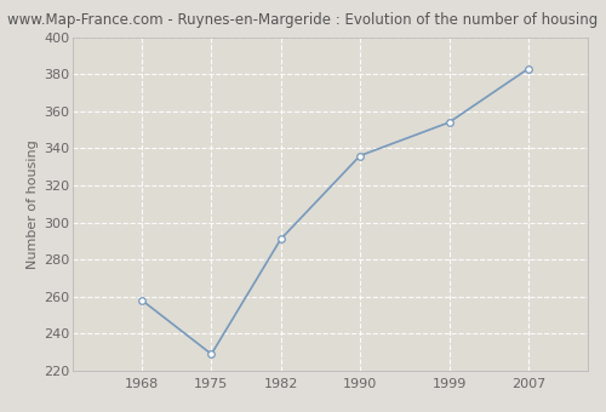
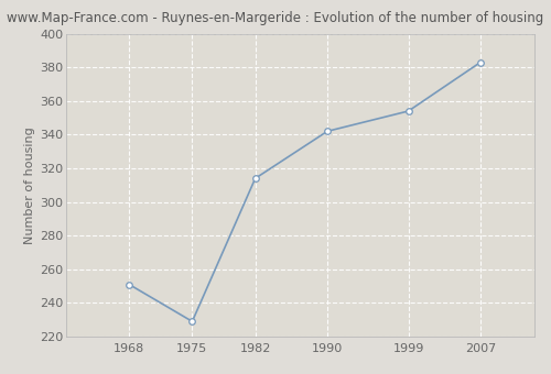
1968: 258 -> 251
1982: 291 -> 314
1990: 336 -> 342
